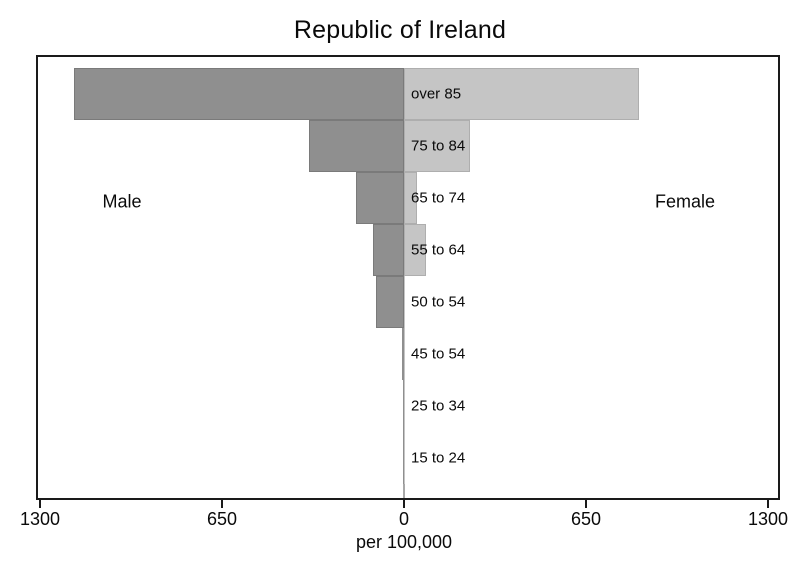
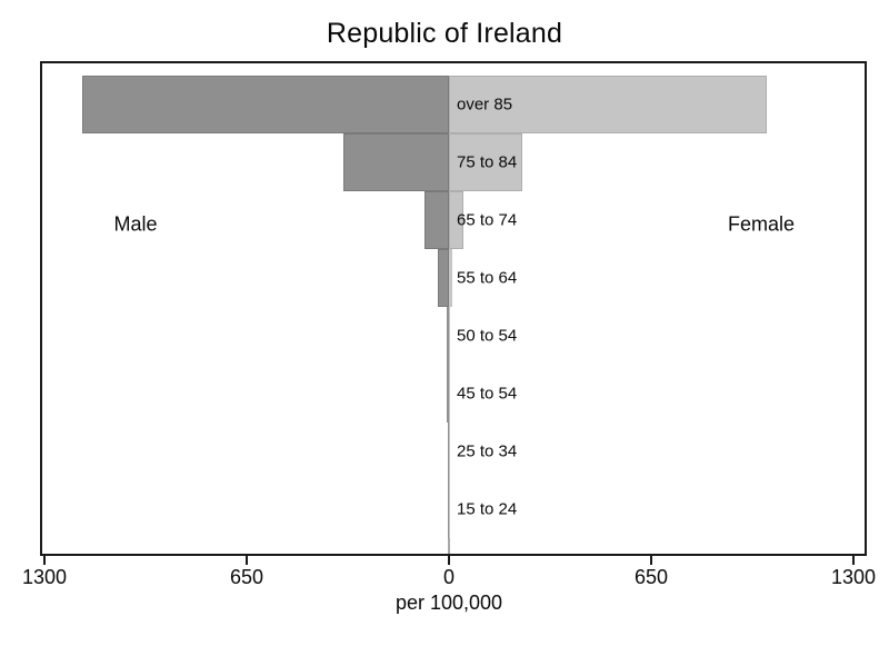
Female/over 85: 840 -> 1020
Male/65 to 74: 170 -> 80
Male/55 to 64: 110 -> 40
Female/55 to 64: 80 -> 10
Male/50 to 54: 100 -> 10
